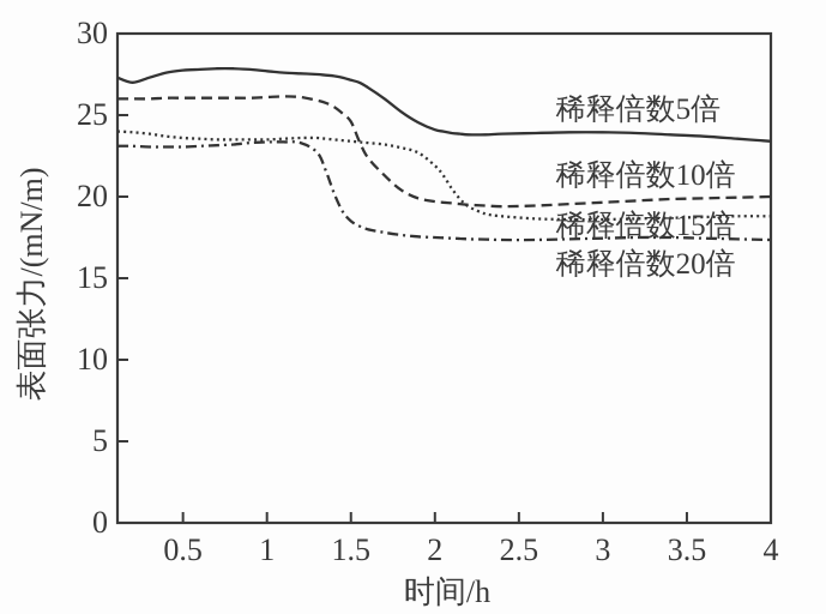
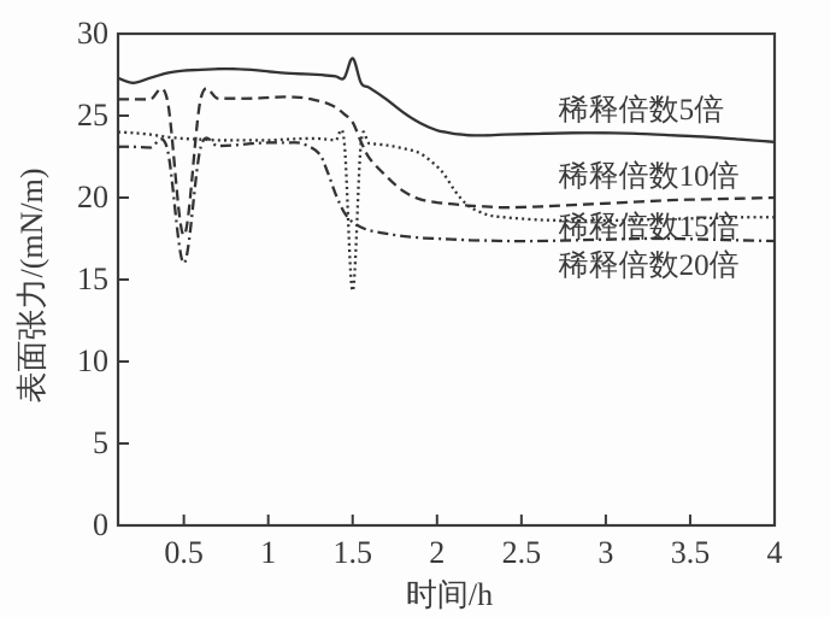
稀释倍数10倍/0.5: 26,1 -> 17,7
稀释倍数20倍/0.5: 23,1 -> 16,0
稀释倍数5倍/1.5: 27,1 -> 28,5
稀释倍数15倍/1.5: 23,4 -> 14,3
